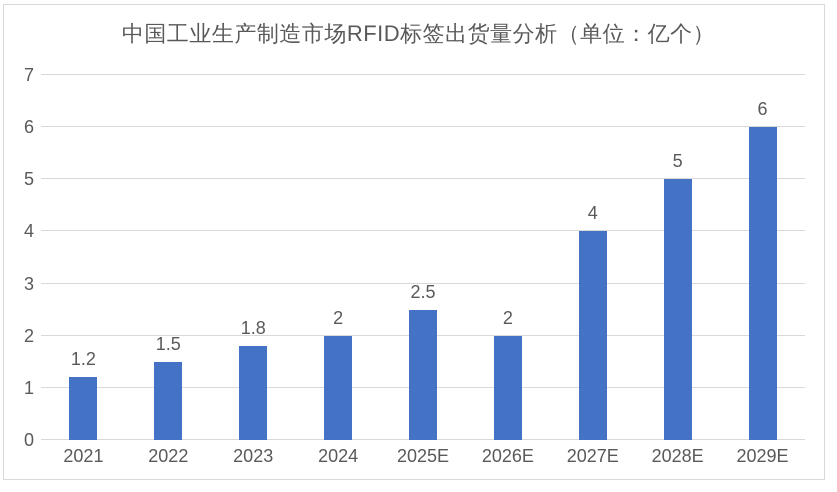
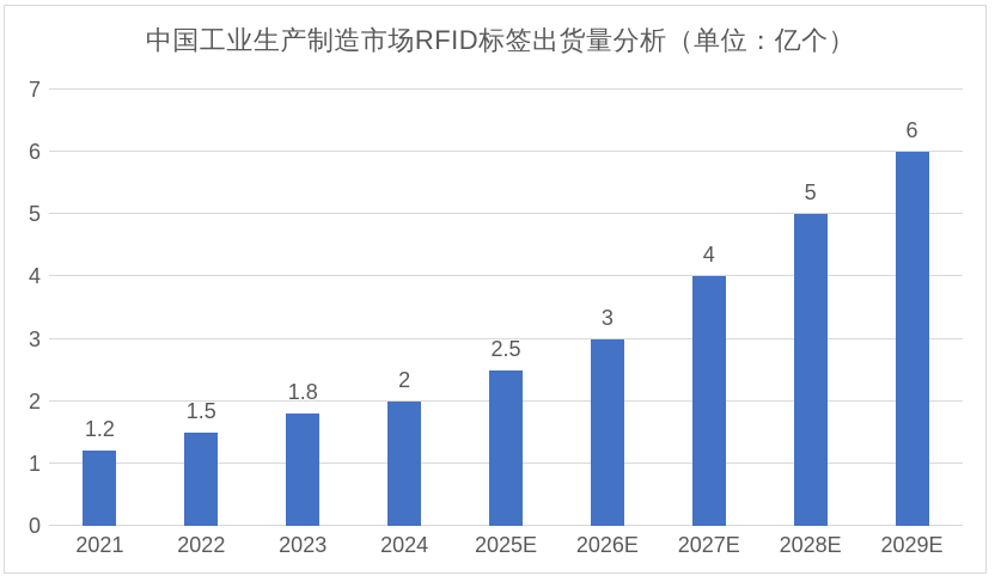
2026E: 2 -> 3
